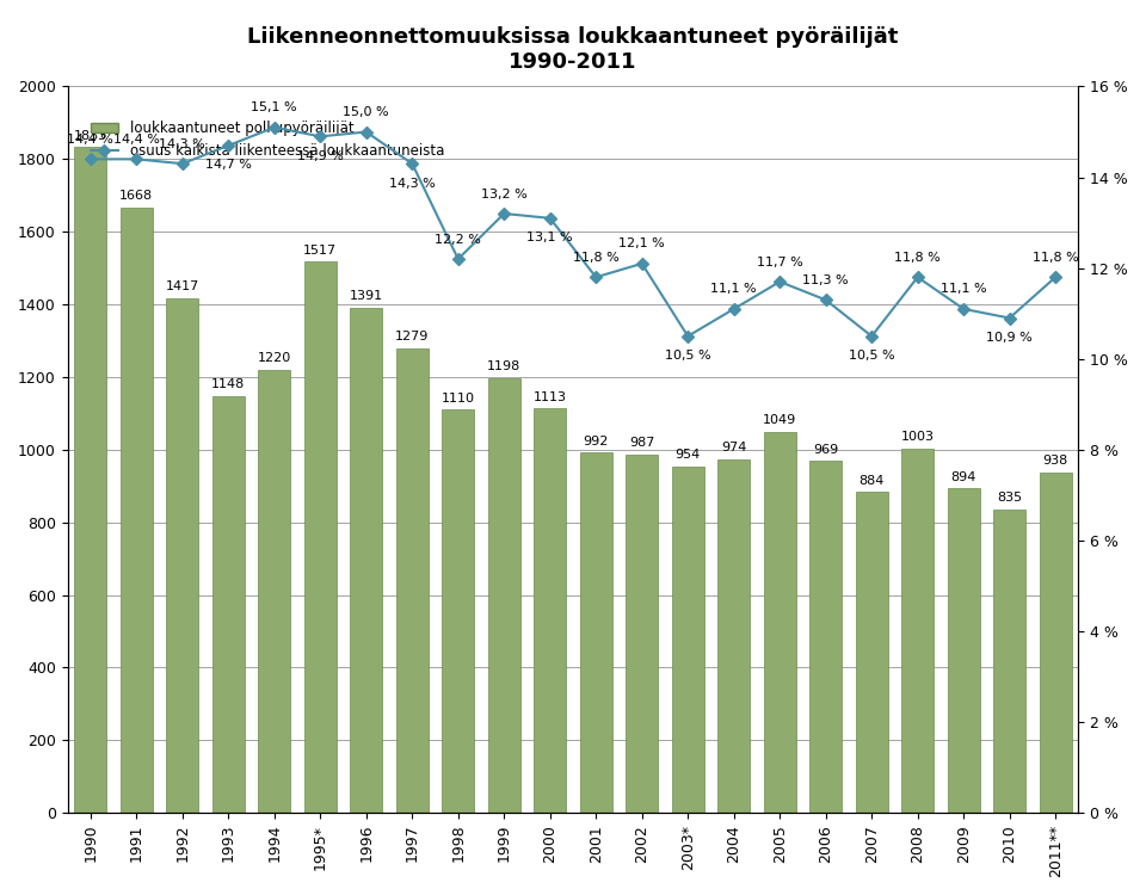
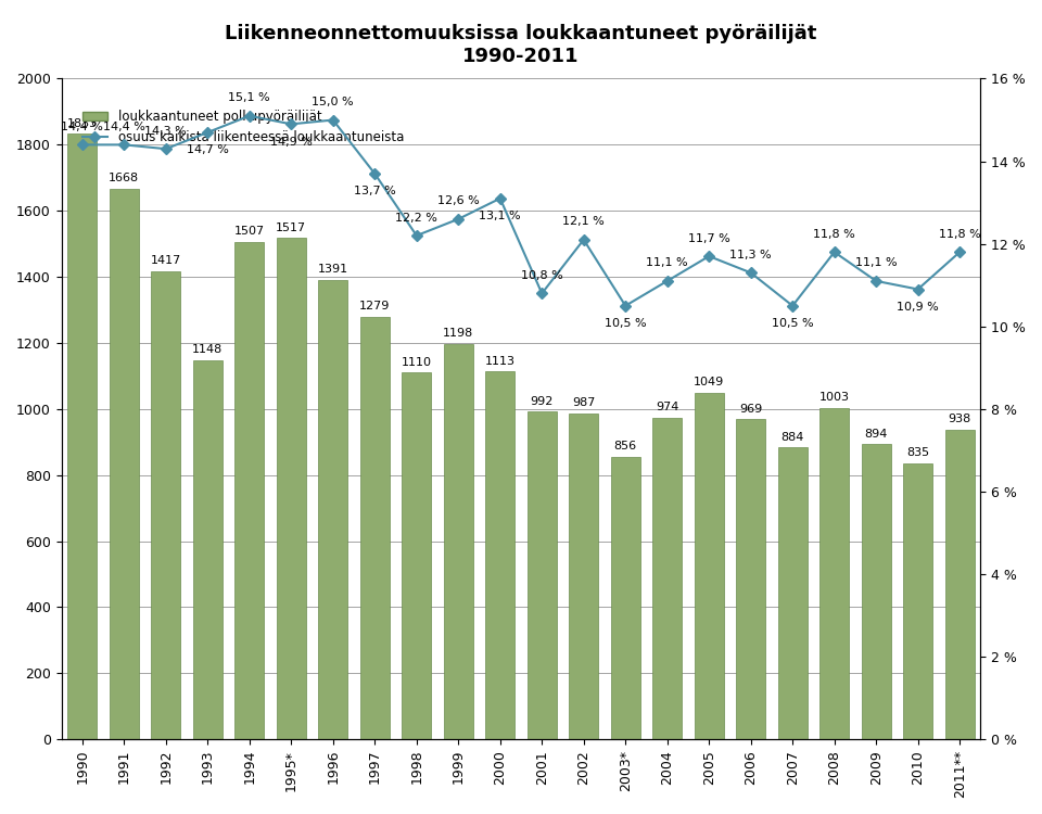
loukkaantuneet polkupyöräilijät/1994: 1220 -> 1507
osuus kaikista liikenteessä loukkaantuneista/1997: 14,3 -> 13,7
osuus kaikista liikenteessä loukkaantuneista/1999: 13,2 -> 12,6
osuus kaikista liikenteessä loukkaantuneista/2001: 11,8 -> 10,8
loukkaantuneet polkupyöräilijät/2003*: 954 -> 856
